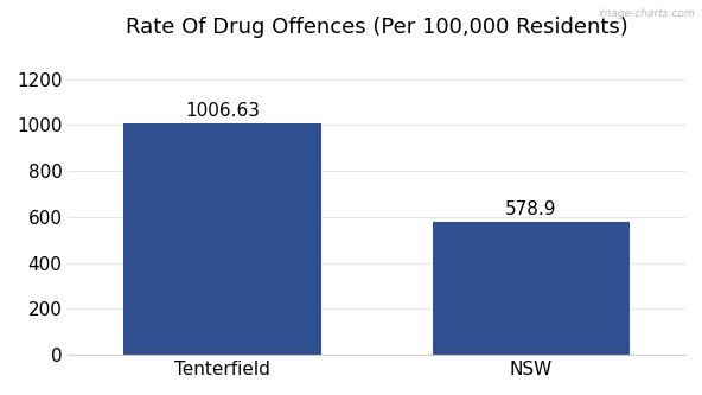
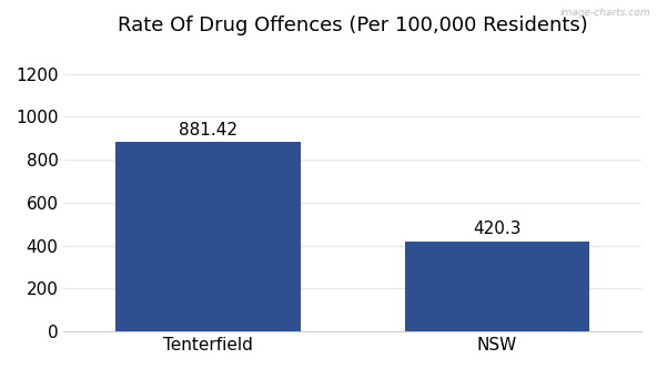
Tenterfield: 1006.63 -> 881.42
NSW: 578.9 -> 420.3
